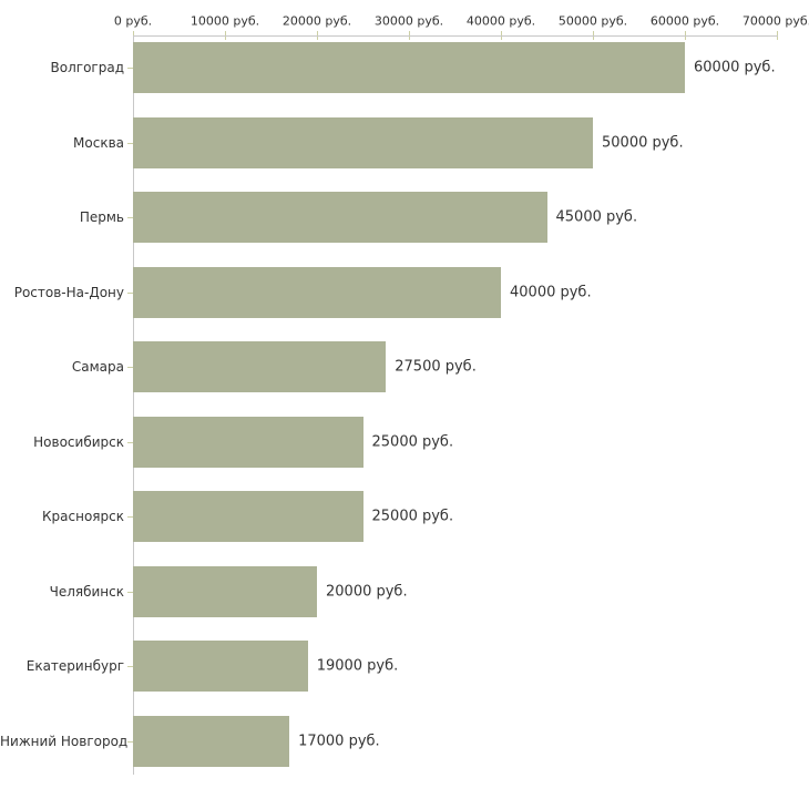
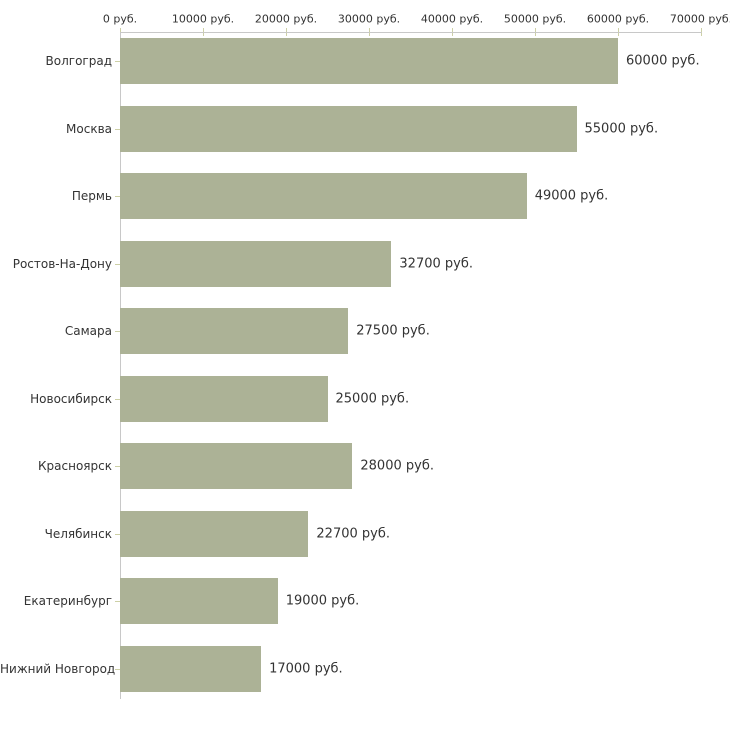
Москва: 50000 -> 55000
Пермь: 45000 -> 49000
Ростов-На-Дону: 40000 -> 32700
Красноярск: 25000 -> 28000
Челябинск: 20000 -> 22700
